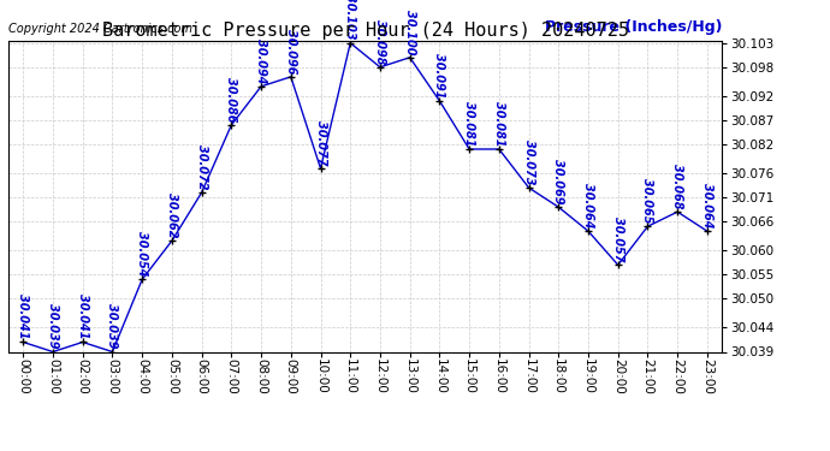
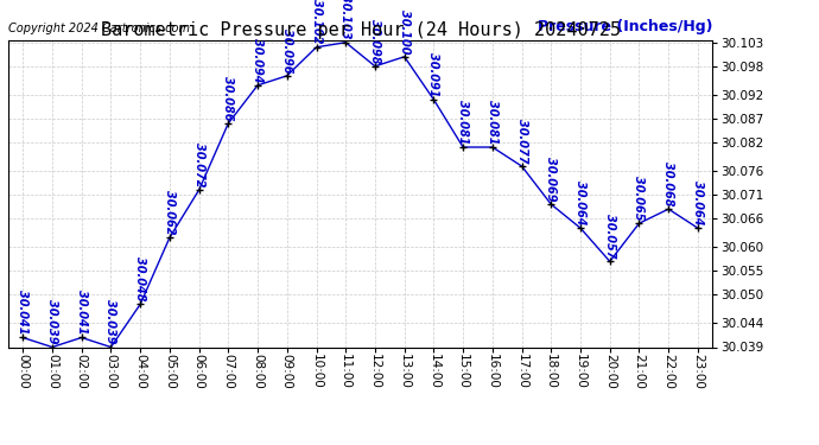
04:00: 30.054 -> 30.048
10:00: 30.077 -> 30.102
17:00: 30.073 -> 30.077
